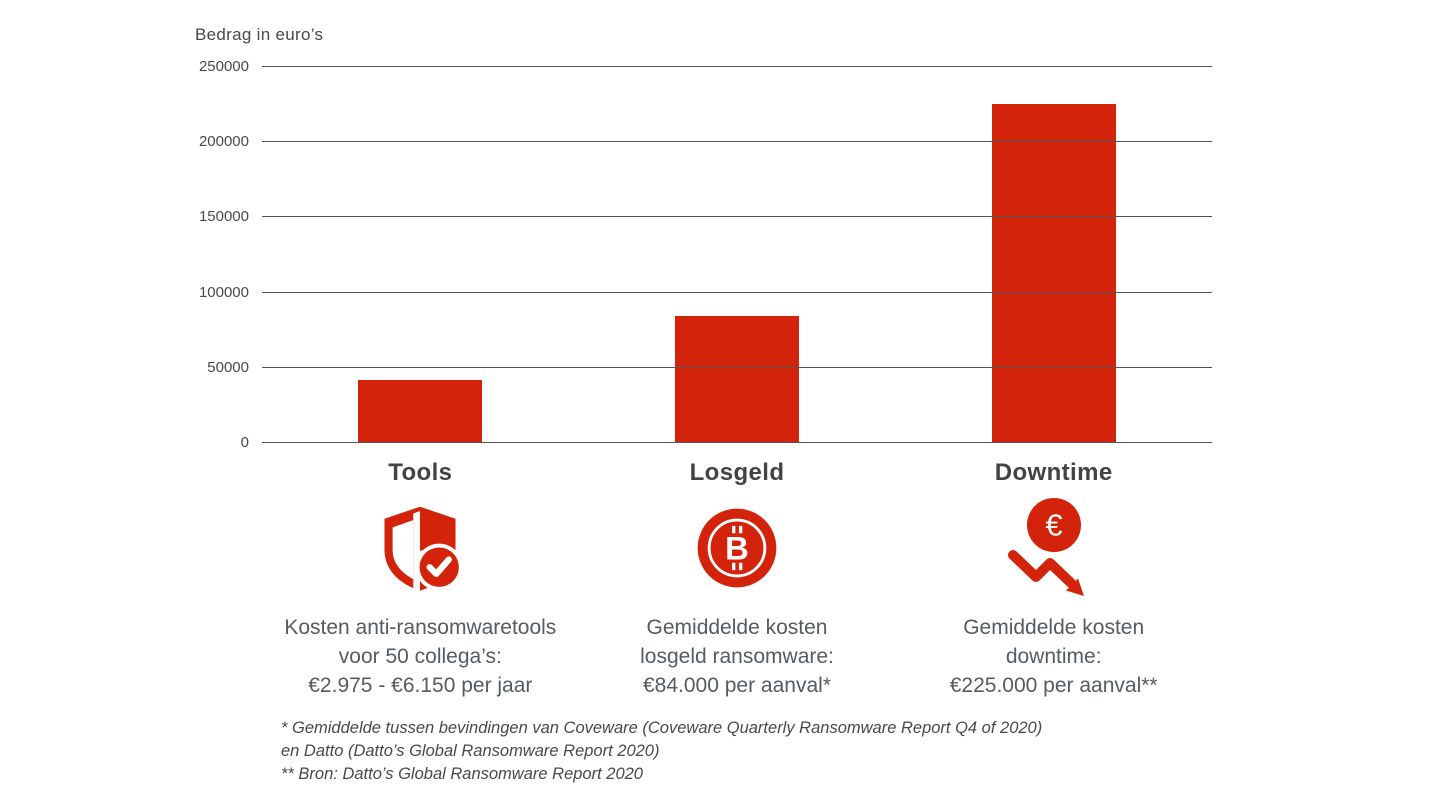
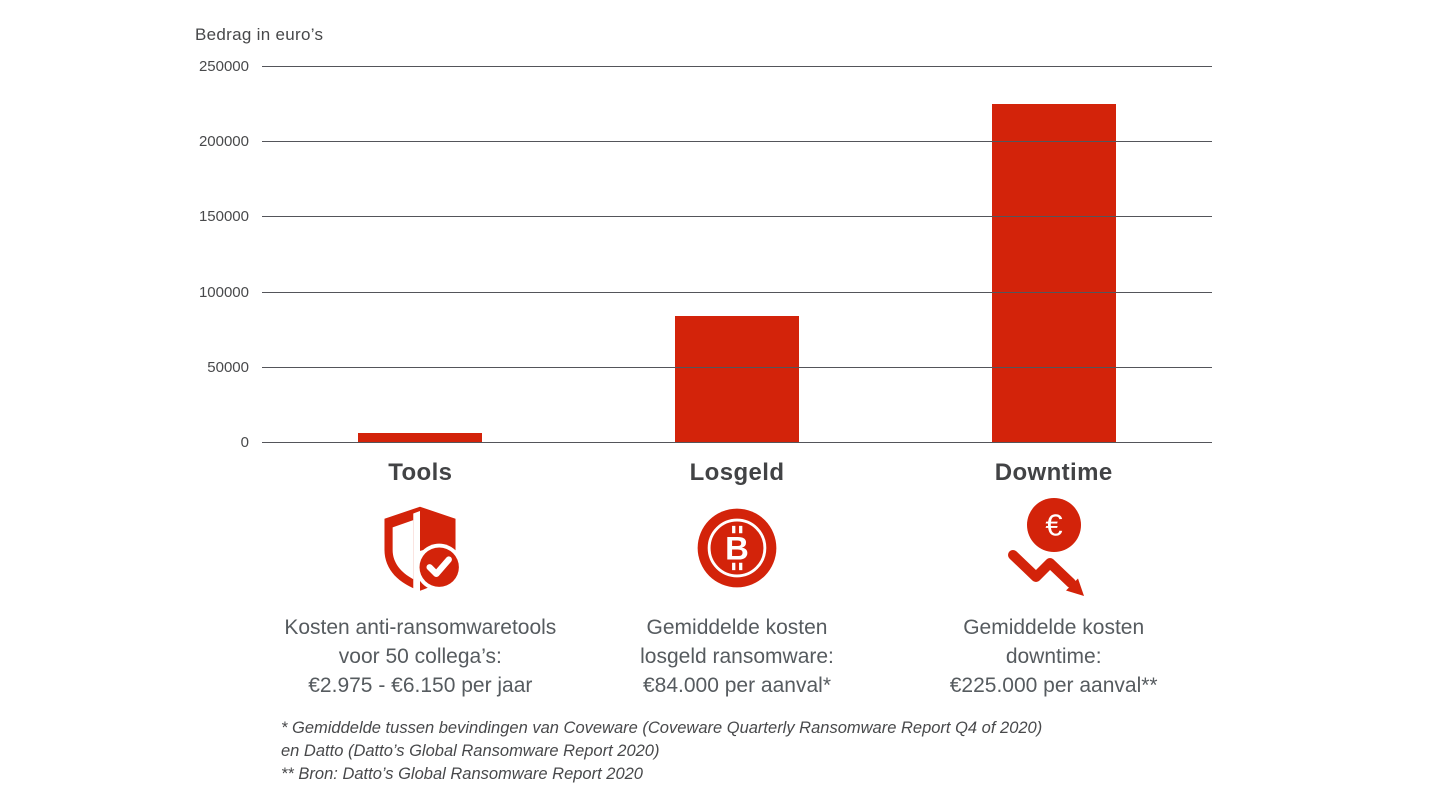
Tools: 41000 -> 6000
